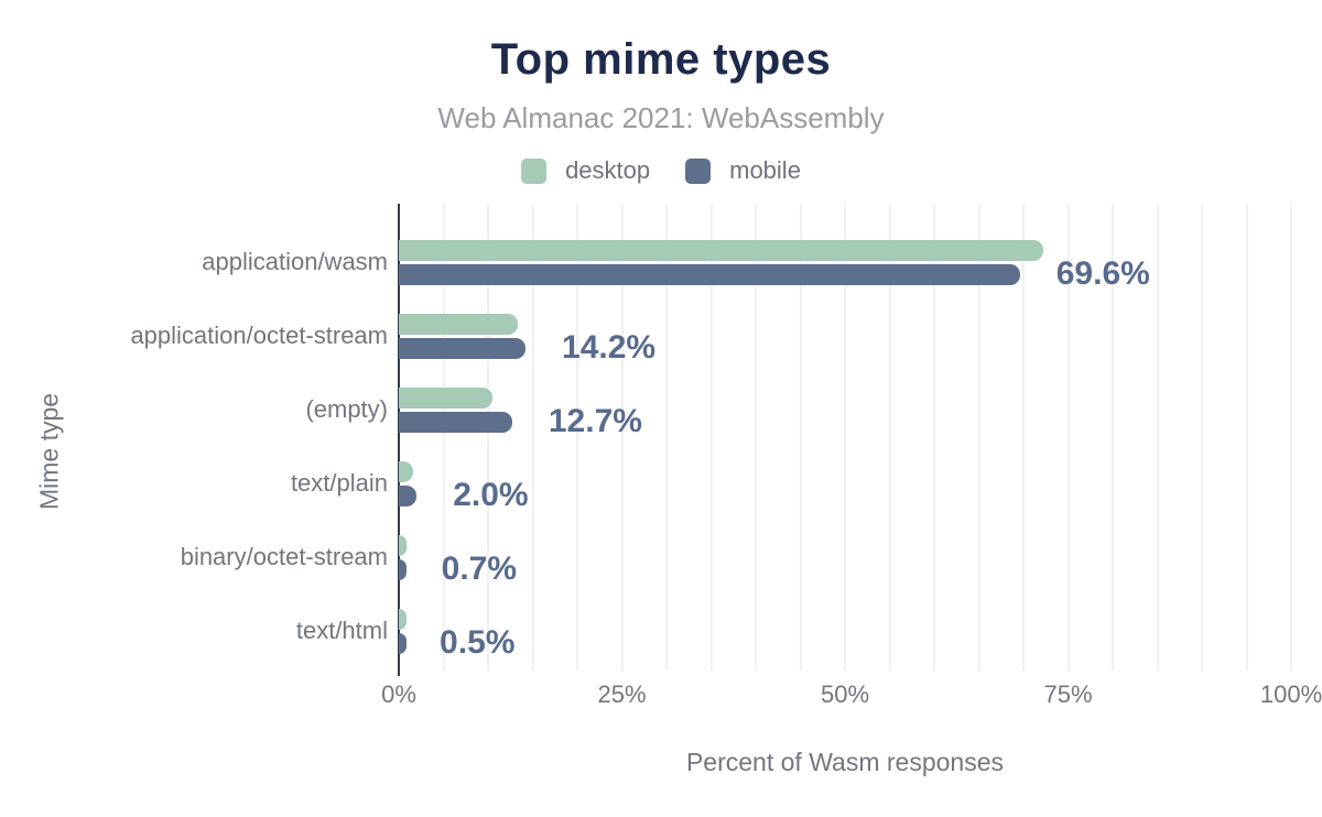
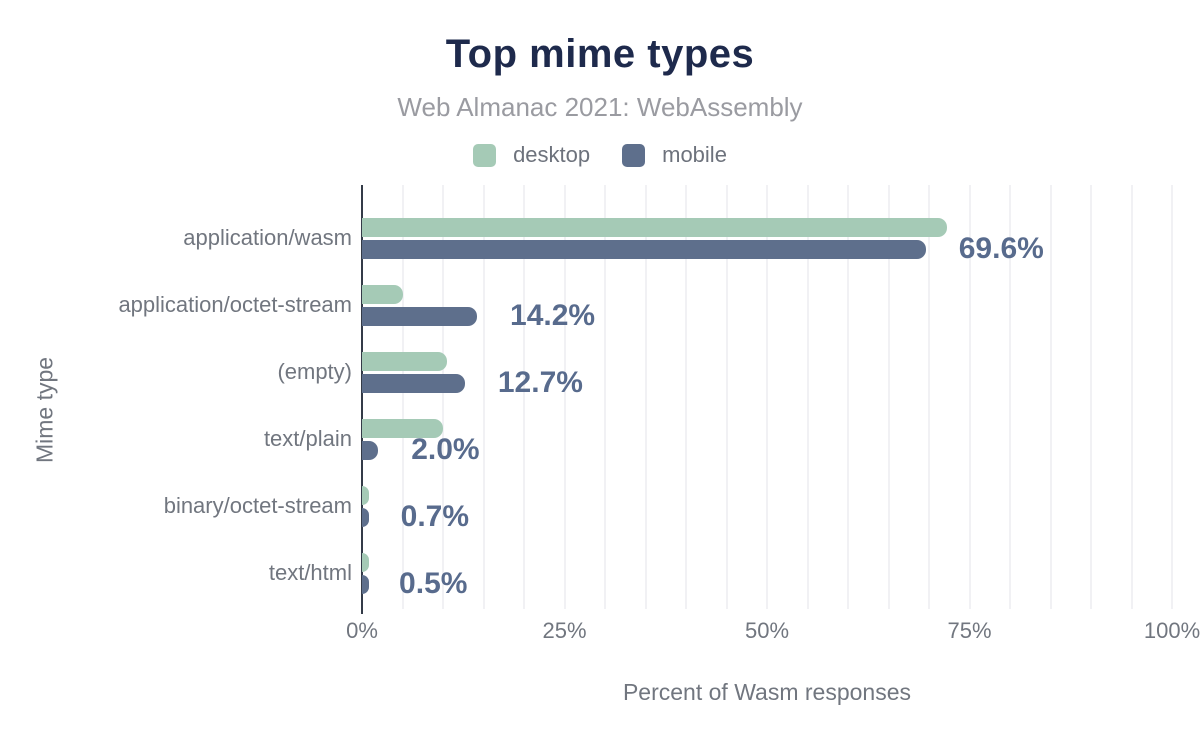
desktop/application/octet-stream: 13% -> 5%
desktop/text/plain: 2% -> 10%
